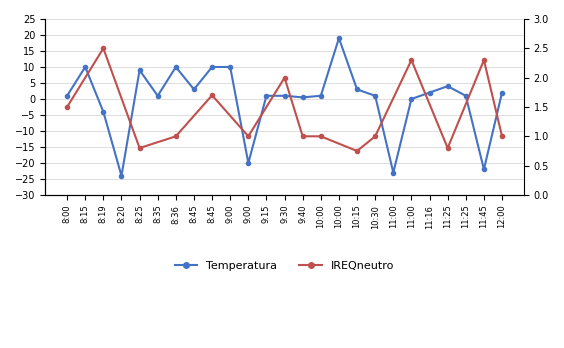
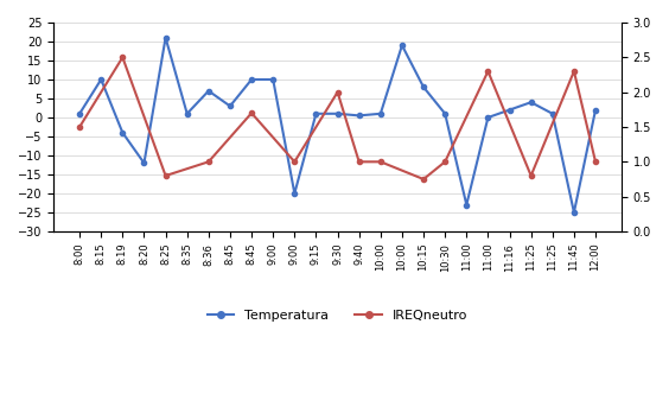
Temperatura/8:20: -24.0 -> -12.0
Temperatura/8:25: 9.0 -> 21.0
Temperatura/8:36: 10.0 -> 7.0
Temperatura/10:15: 3.0 -> 8.0
Temperatura/11:45: -22.0 -> -25.0
